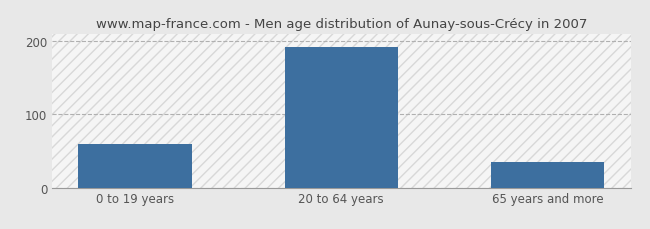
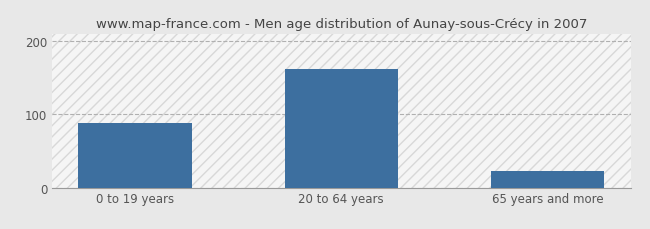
0 to 19 years: 60 -> 88
20 to 64 years: 191 -> 162
65 years and more: 35 -> 22
